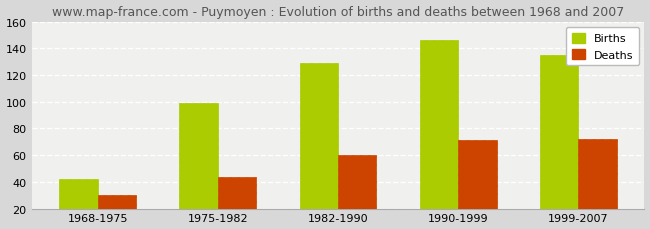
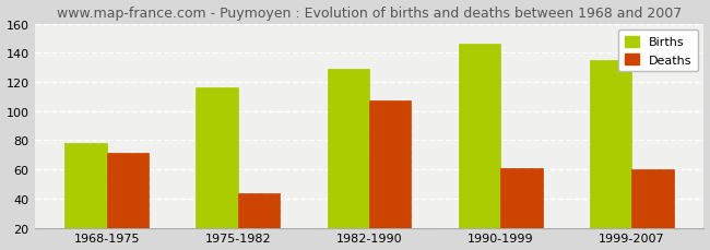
Births/1968-1975: 42 -> 78
Deaths/1968-1975: 30 -> 71
Births/1975-1982: 99 -> 116
Deaths/1982-1990: 60 -> 107
Deaths/1990-1999: 71 -> 61
Deaths/1999-2007: 72 -> 60
